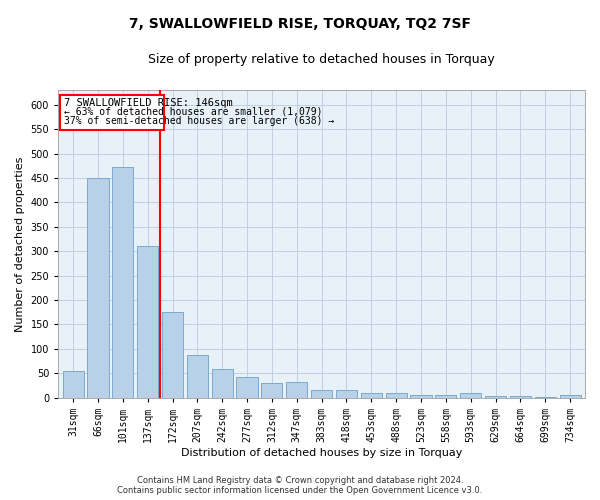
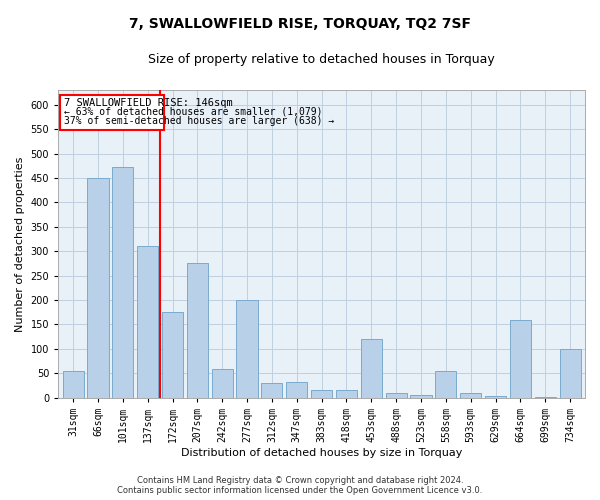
207sqm: 88 -> 275
277sqm: 42 -> 200
453sqm: 10 -> 120
558sqm: 6 -> 55
664sqm: 4 -> 160
734sqm: 5 -> 100
